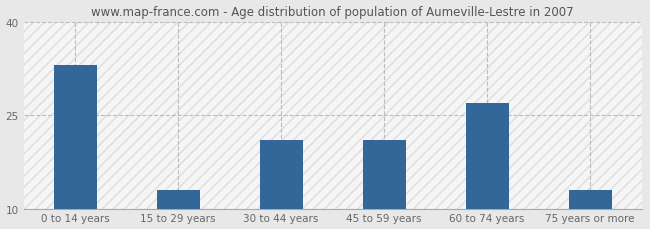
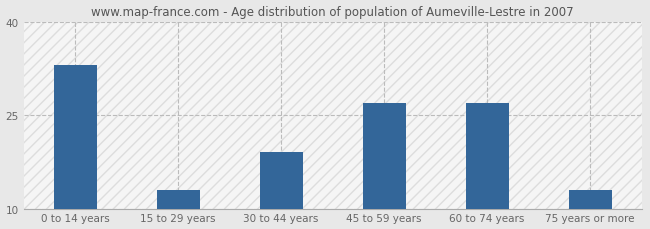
30 to 44 years: 21 -> 19
45 to 59 years: 21 -> 27
